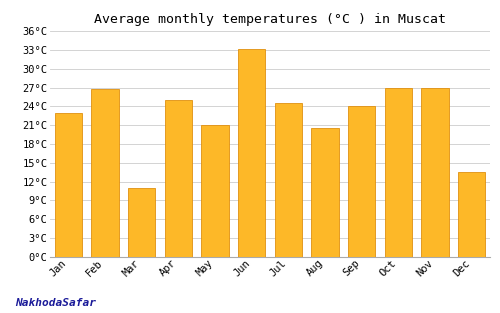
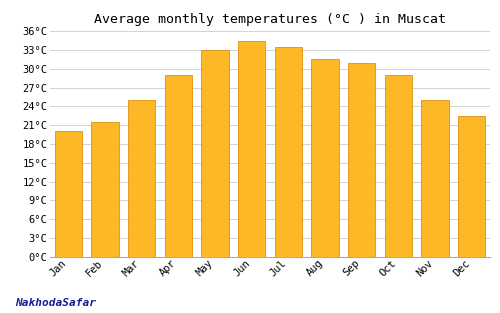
Jan: 23.0°C -> 20.0°C
Feb: 26.8°C -> 21.5°C
Mar: 11.0°C -> 25.0°C
Apr: 25.0°C -> 29.0°C
May: 21.0°C -> 33.0°C
Jun: 33.2°C -> 34.5°C
Jul: 24.6°C -> 33.5°C
Aug: 20.6°C -> 31.5°C
Sep: 24.0°C -> 31.0°C
Oct: 27.0°C -> 29.0°C
Nov: 27.0°C -> 25.0°C
Dec: 13.6°C -> 22.5°C
